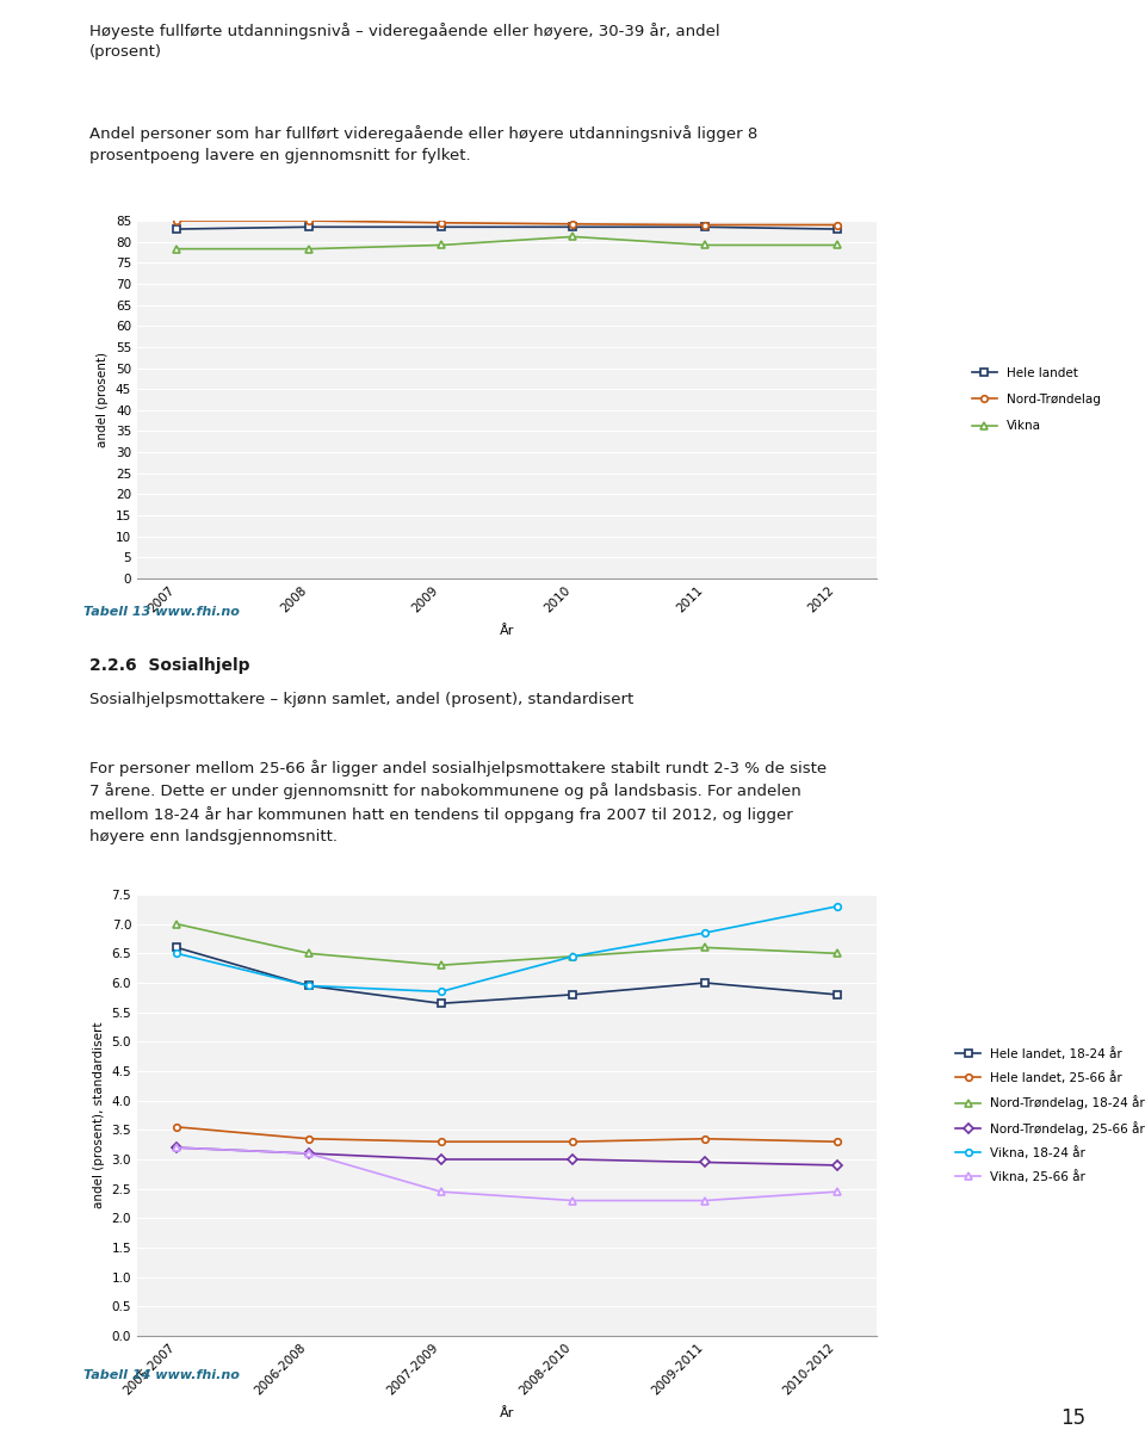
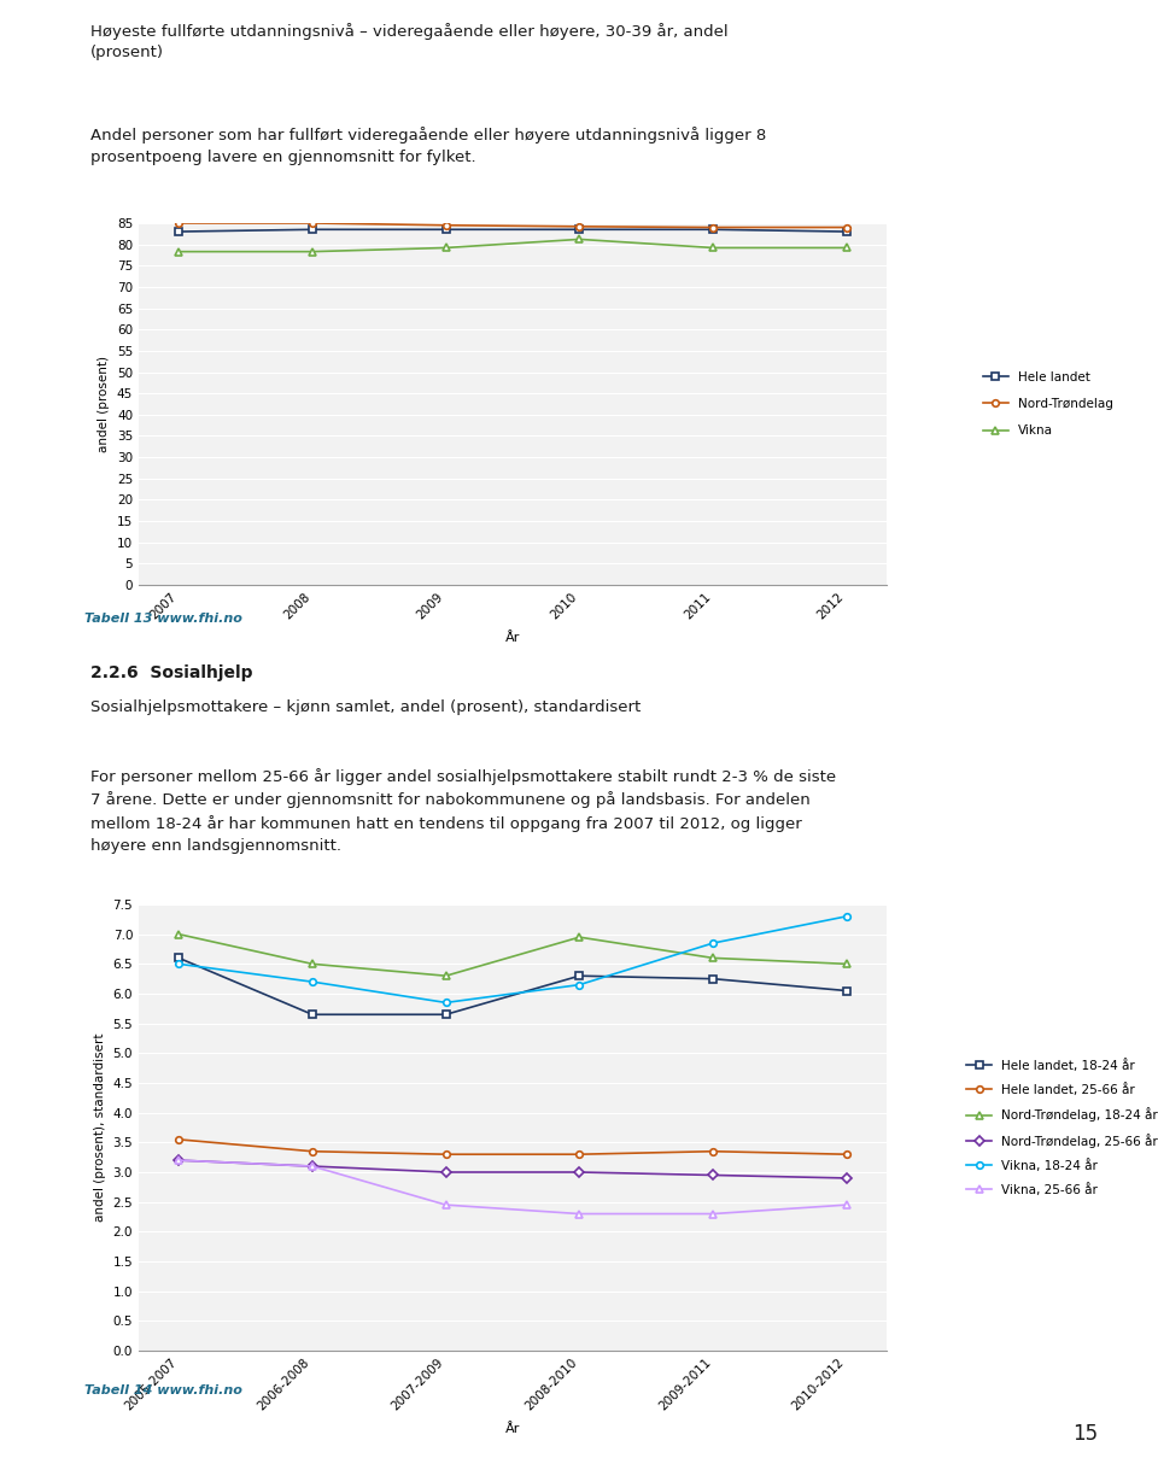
Hele landet, 18-24 år/2006-2008: 5.95 -> 5.65
Vikna, 18-24 år/2006-2008: 5.95 -> 6.20
Hele landet, 18-24 år/2008-2010: 5.80 -> 6.30
Nord-Trøndelag, 18-24 år/2008-2010: 6.45 -> 6.95
Vikna, 18-24 år/2008-2010: 6.45 -> 6.15
Hele landet, 18-24 år/2009-2011: 6.00 -> 6.25
Hele landet, 18-24 år/2010-2012: 5.80 -> 6.05
